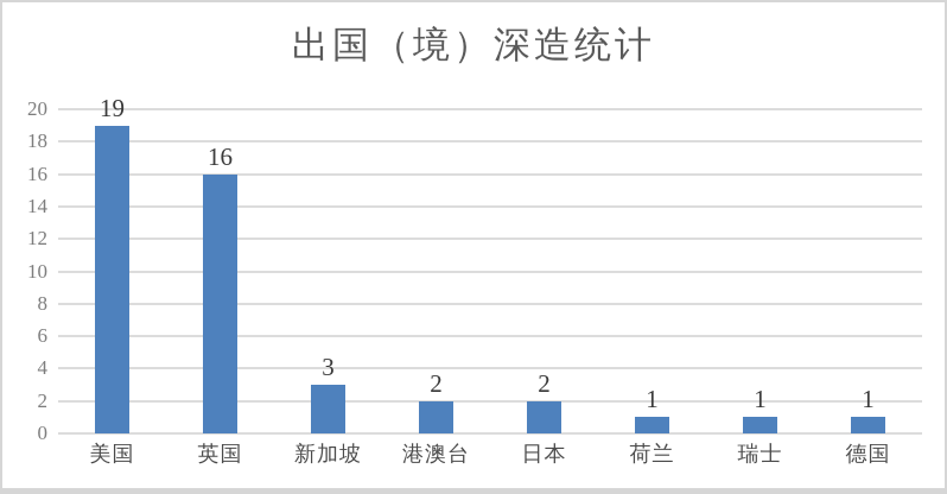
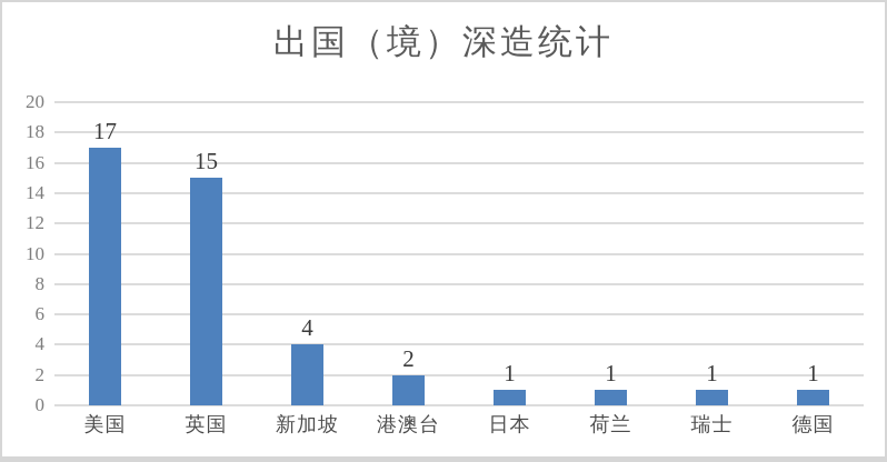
美国: 19 -> 17
英国: 16 -> 15
新加坡: 3 -> 4
日本: 2 -> 1
